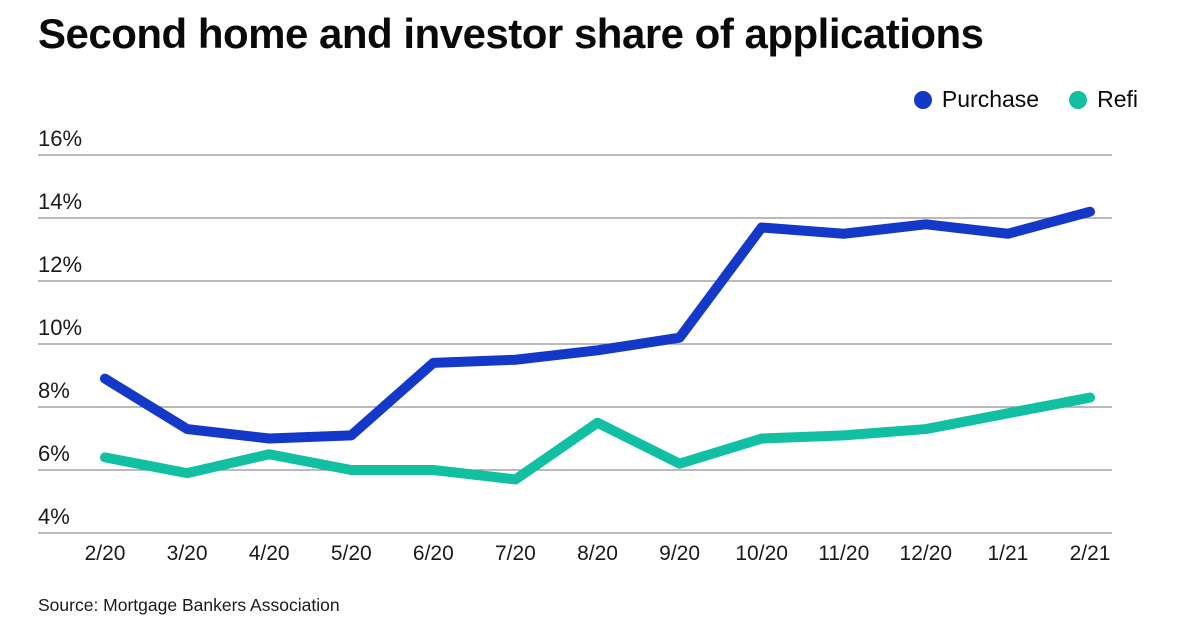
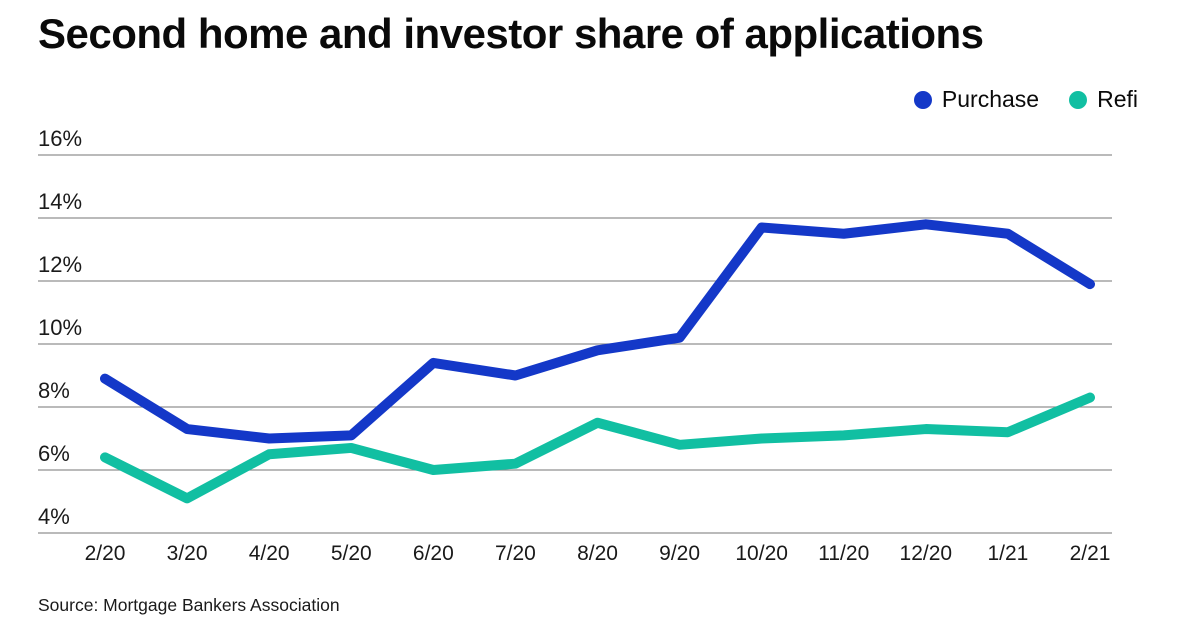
Refi/3/20: 5.9% -> 5.1%
Refi/5/20: 6.0% -> 6.7%
Purchase/7/20: 9.5% -> 9.0%
Refi/7/20: 5.7% -> 6.2%
Refi/9/20: 6.2% -> 6.8%
Refi/1/21: 7.8% -> 7.2%
Purchase/2/21: 14.2% -> 11.9%
